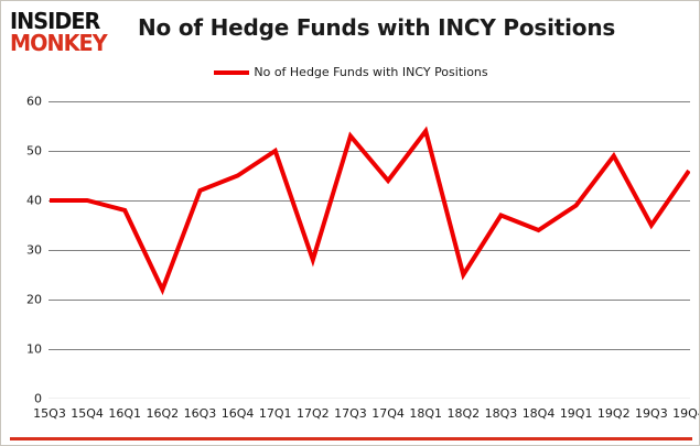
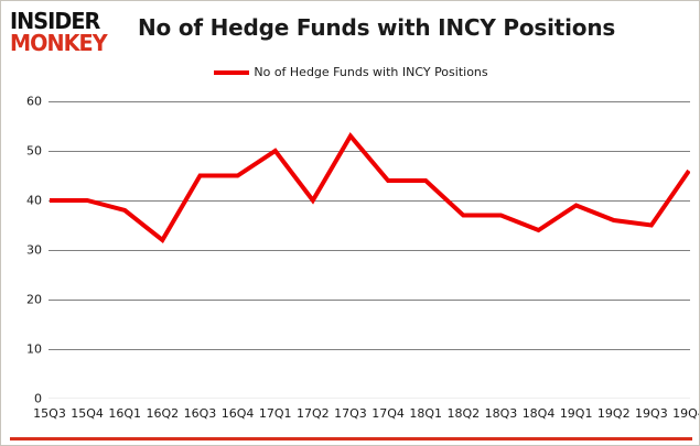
16Q2: 22 -> 32
16Q3: 42 -> 45
17Q2: 28 -> 40
18Q1: 54 -> 44
18Q2: 25 -> 37
19Q2: 49 -> 36
